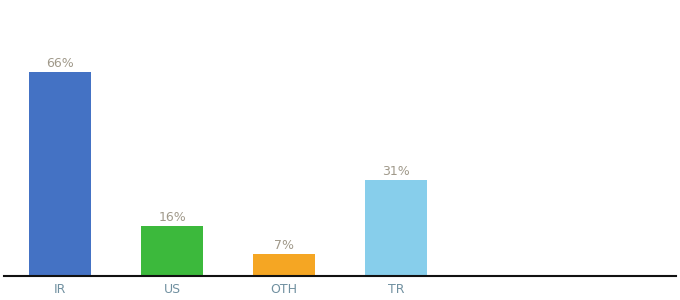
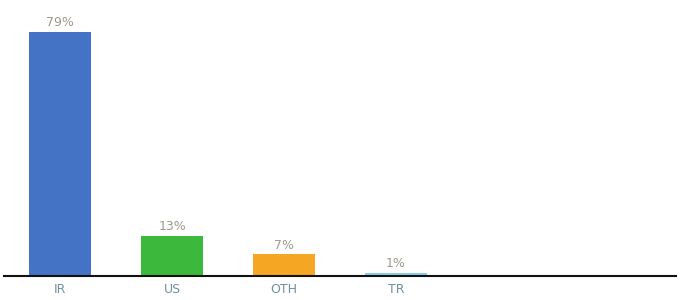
IR: 66% -> 79%
US: 16% -> 13%
TR: 31% -> 1%
